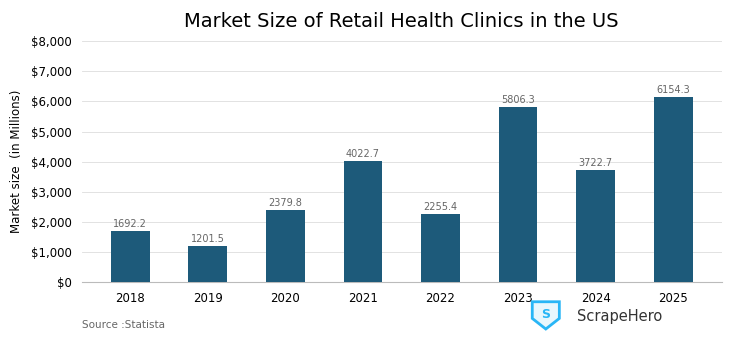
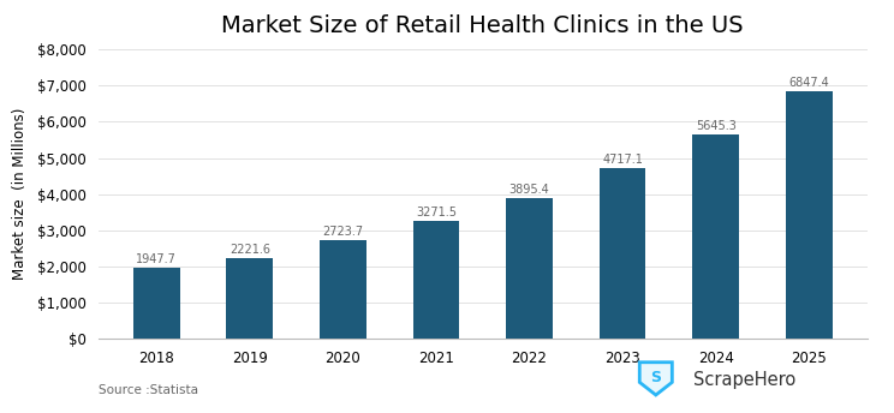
2018: 1692.2 -> 1947.7
2019: 1201.5 -> 2221.6
2020: 2379.8 -> 2723.7
2021: 4022.7 -> 3271.5
2022: 2255.4 -> 3895.4
2023: 5806.3 -> 4717.1
2024: 3722.7 -> 5645.3
2025: 6154.3 -> 6847.4
